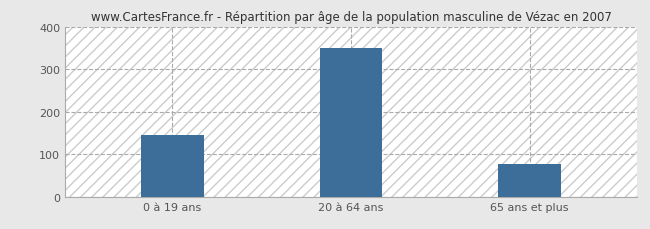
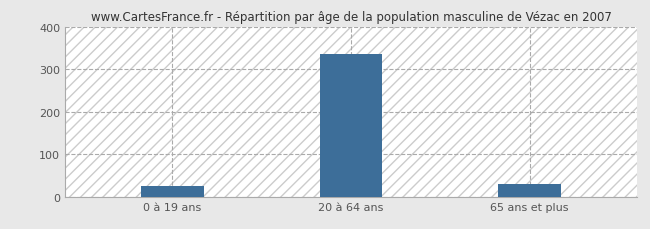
0 à 19 ans: 145 -> 25
20 à 64 ans: 350 -> 335
65 ans et plus: 78 -> 30
